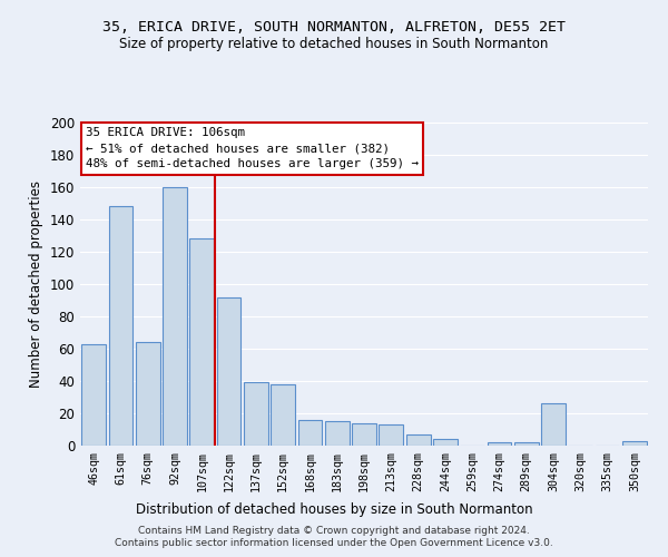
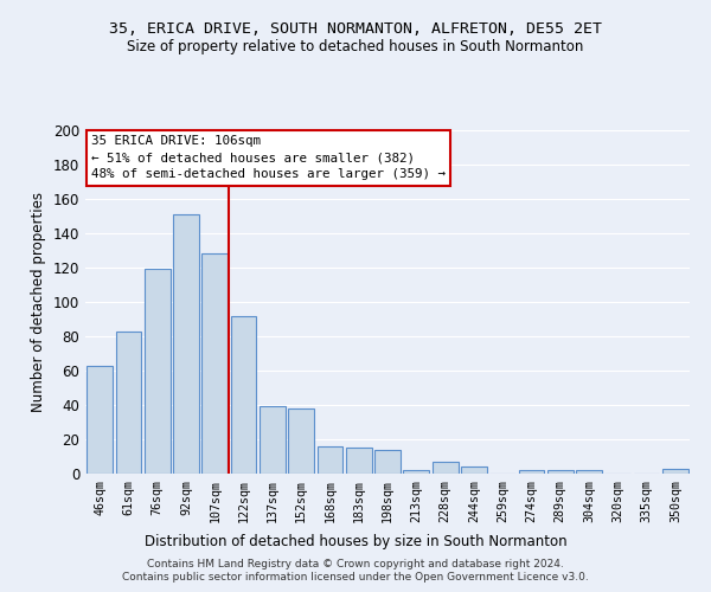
61sqm: 148 -> 83
76sqm: 64 -> 119
92sqm: 160 -> 151
213sqm: 13 -> 2
304sqm: 26 -> 2
